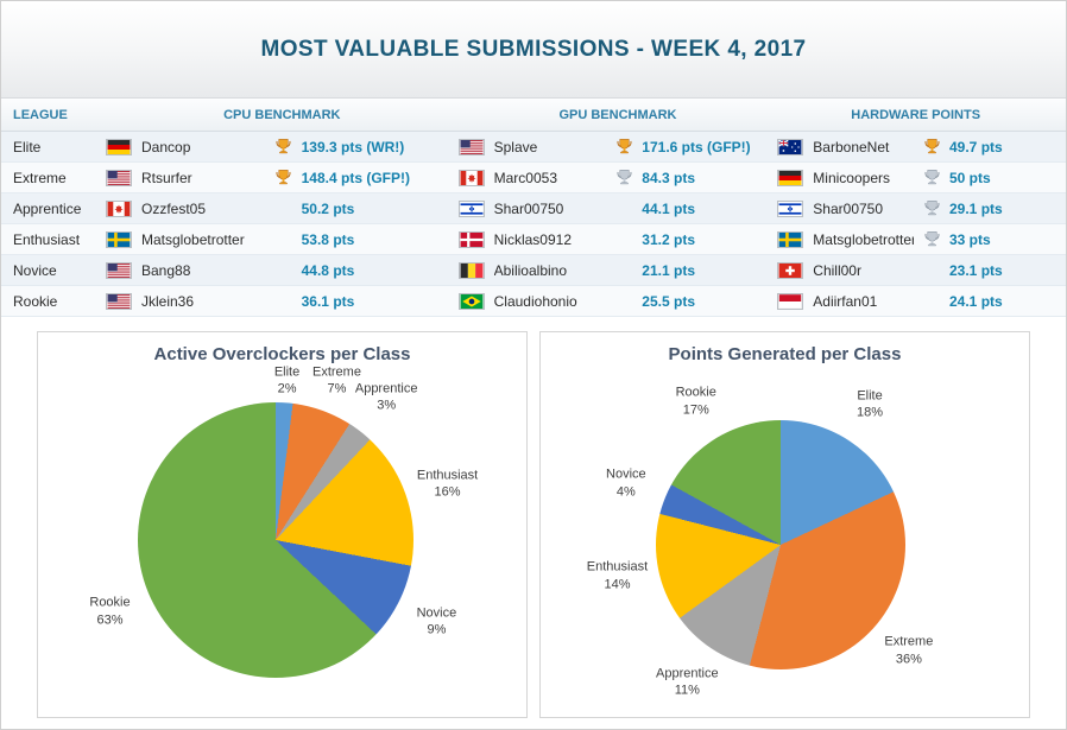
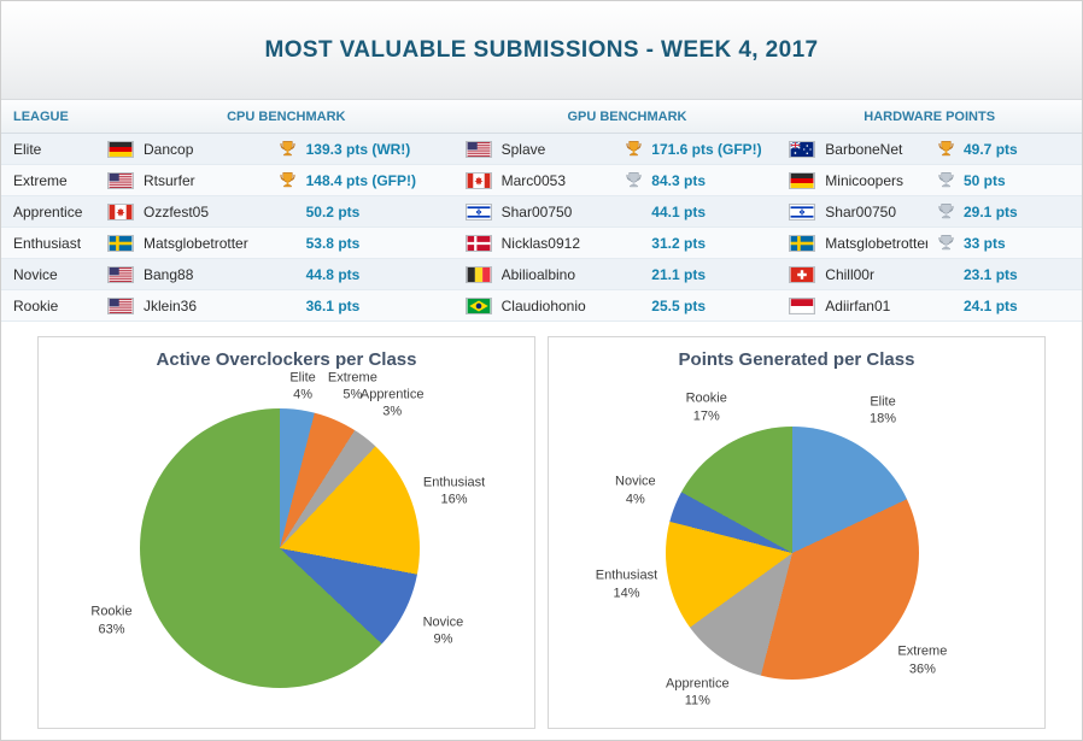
Active Overclockers per Class/Elite: 2% -> 4%
Active Overclockers per Class/Extreme: 7% -> 5%
